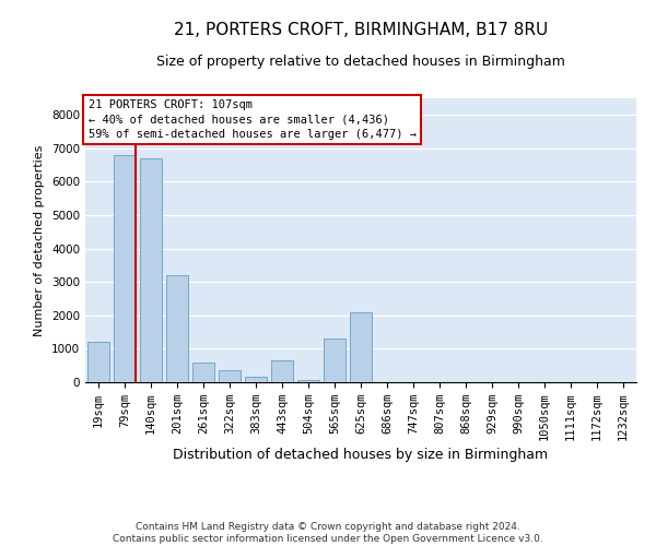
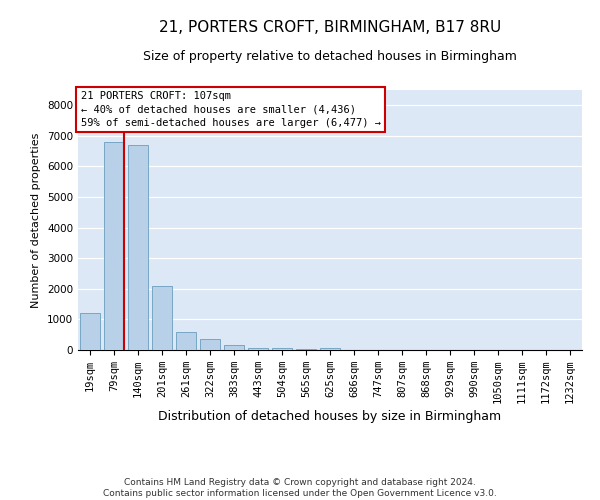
201sqm: 3200 -> 2100
443sqm: 650 -> 80
565sqm: 1300 -> 30
625sqm: 2100 -> 50
